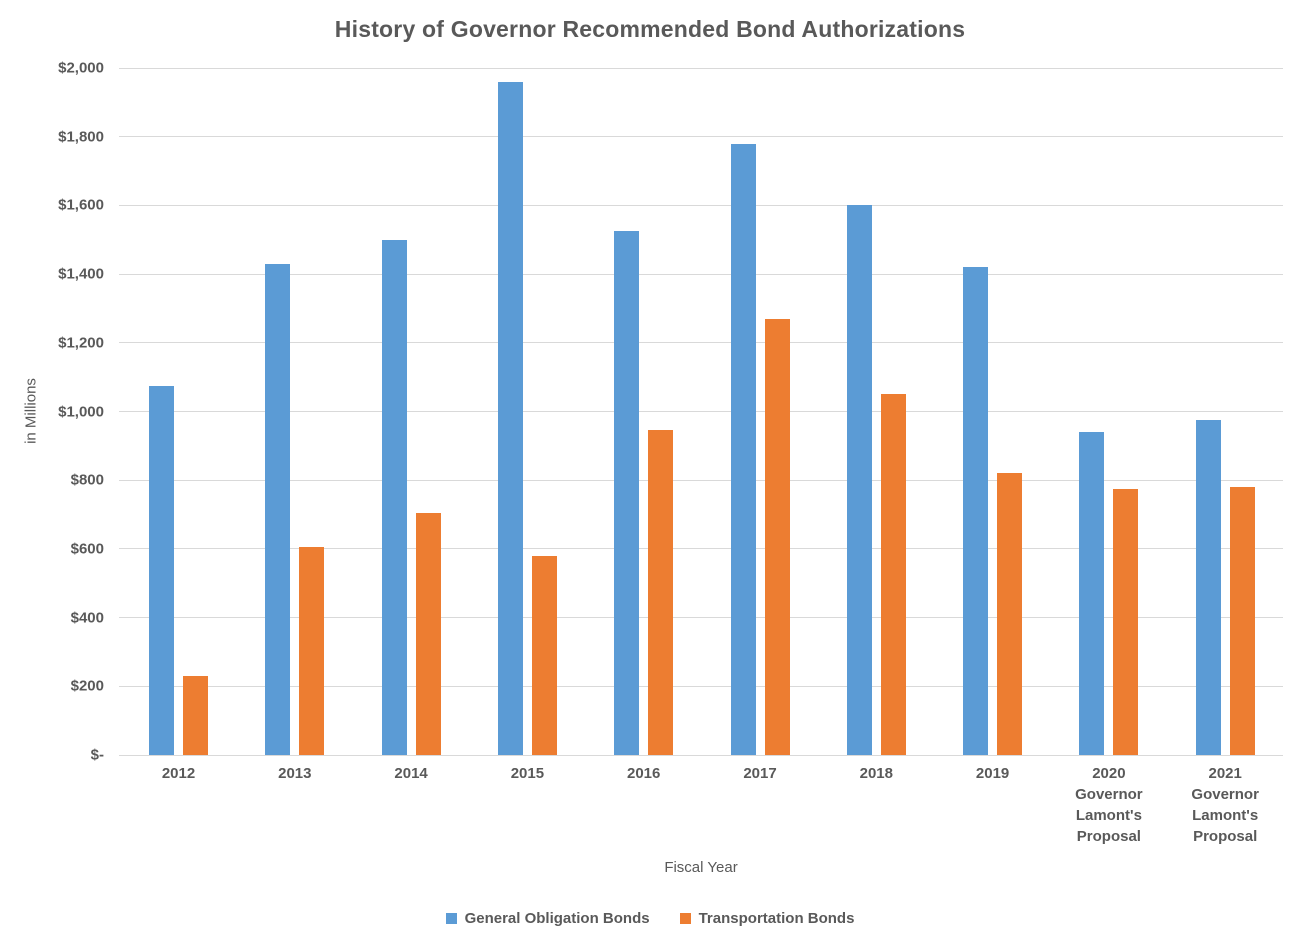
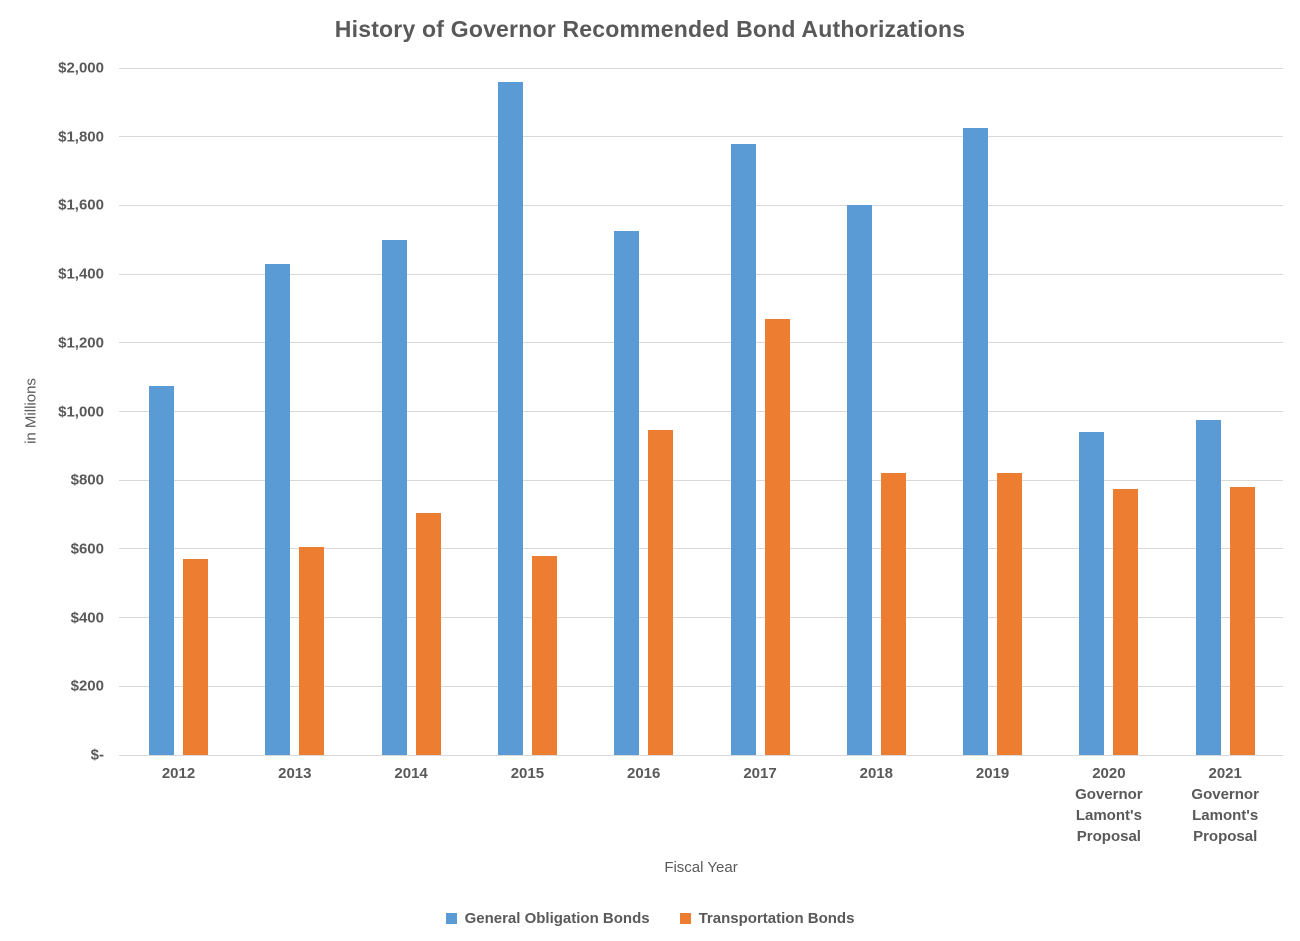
Transportation Bonds/2012: $230 -> $570
Transportation Bonds/2018: $1050 -> $820
General Obligation Bonds/2019: $1420 -> $1820
